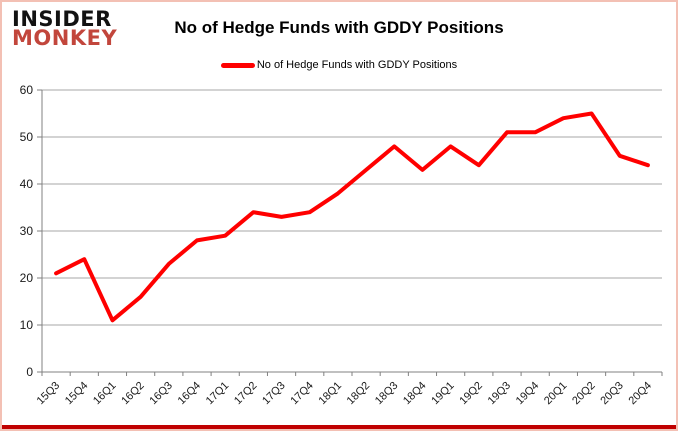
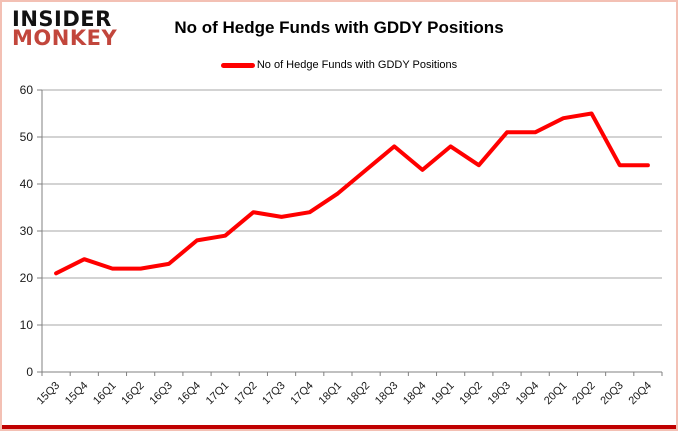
16Q1: 11 -> 22
16Q2: 16 -> 22
20Q3: 46 -> 44
